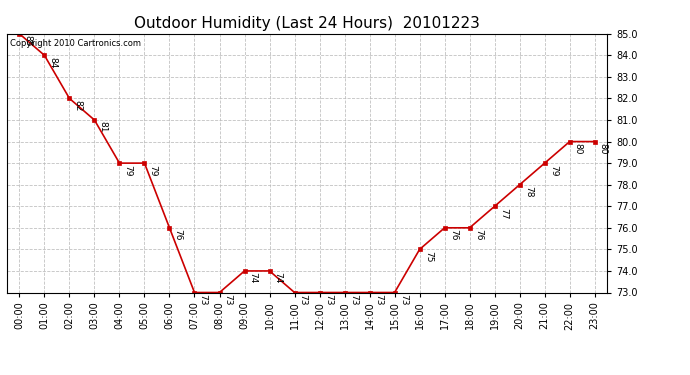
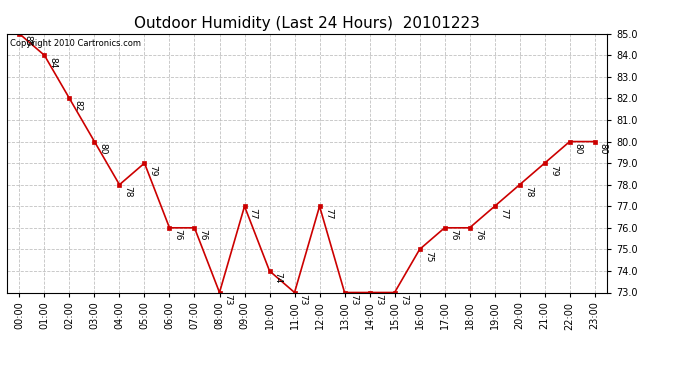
03:00: 81 -> 80
04:00: 79 -> 78
07:00: 73 -> 76
09:00: 74 -> 77
12:00: 73 -> 77
